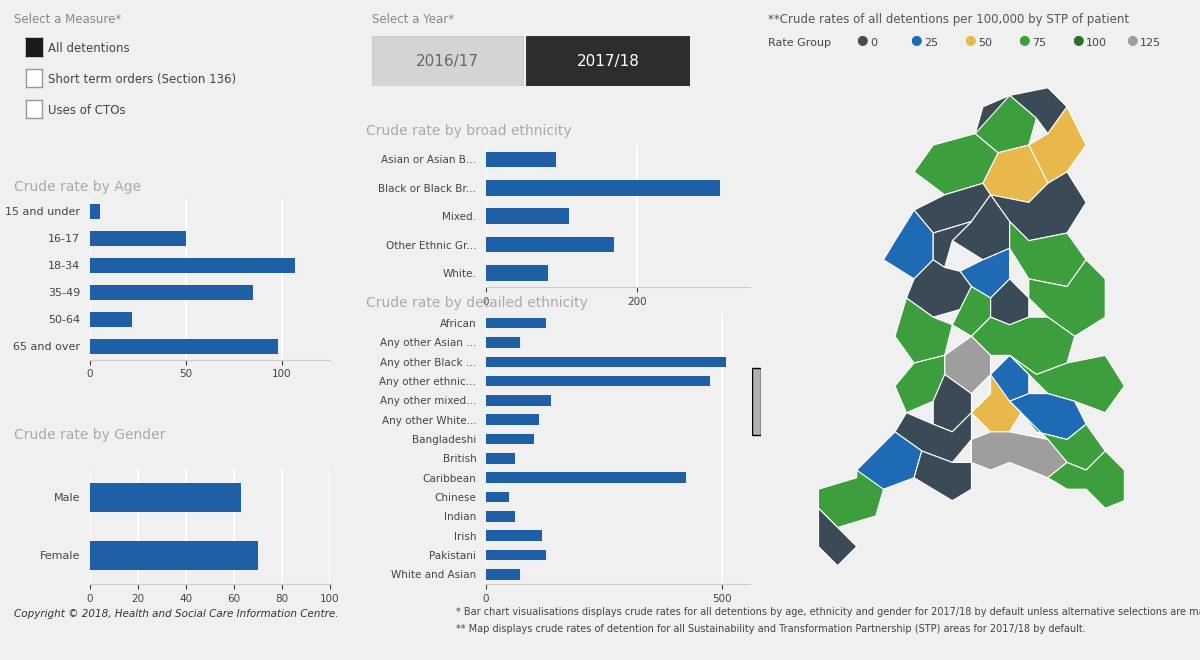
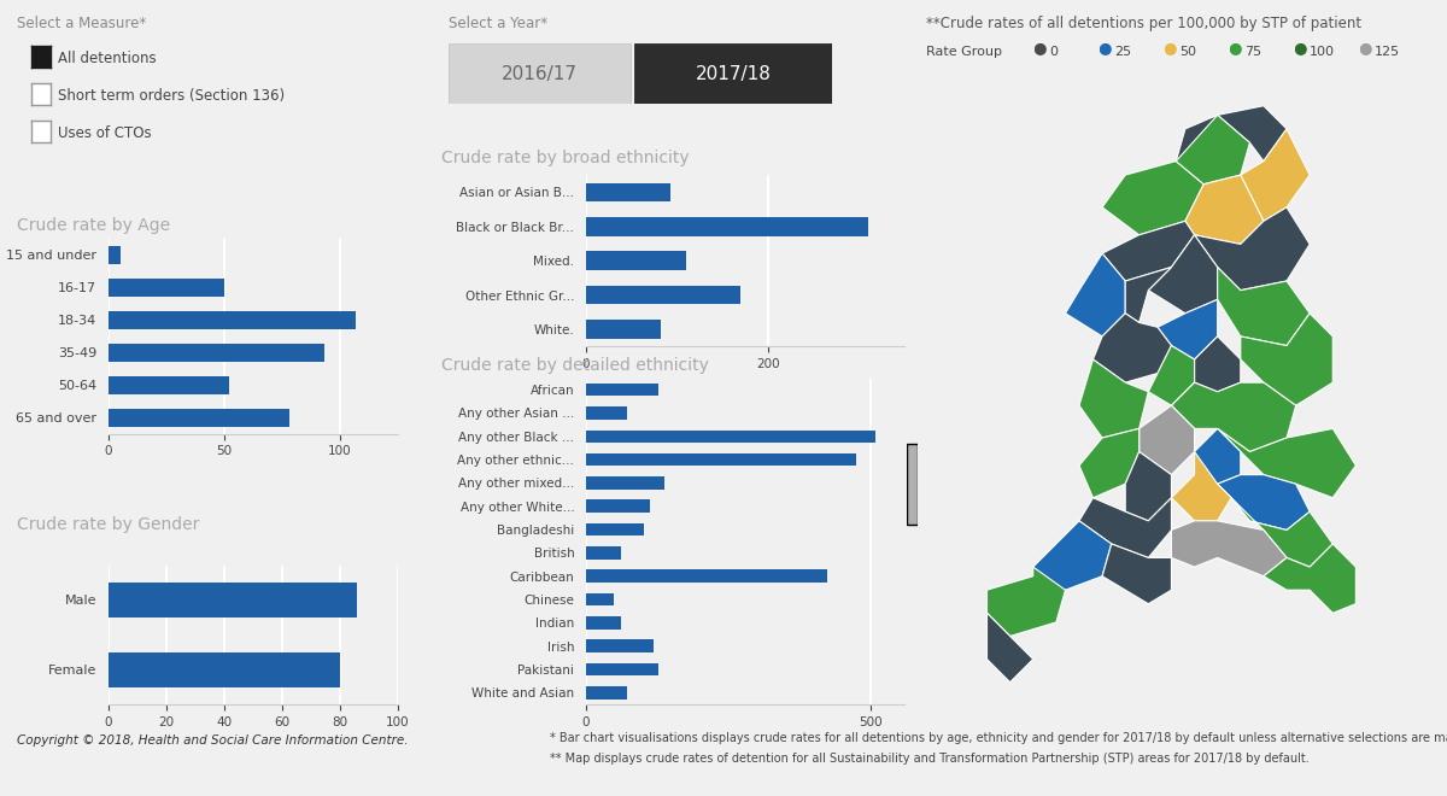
35-49: 85 -> 93
50-64: 22 -> 52
65 and over: 98 -> 78
Male: 63 -> 86
Female: 70 -> 80
